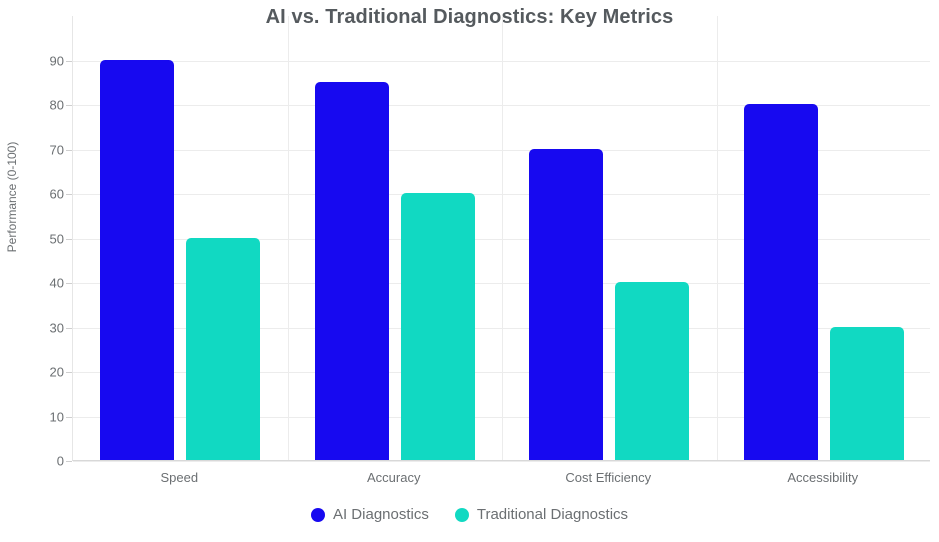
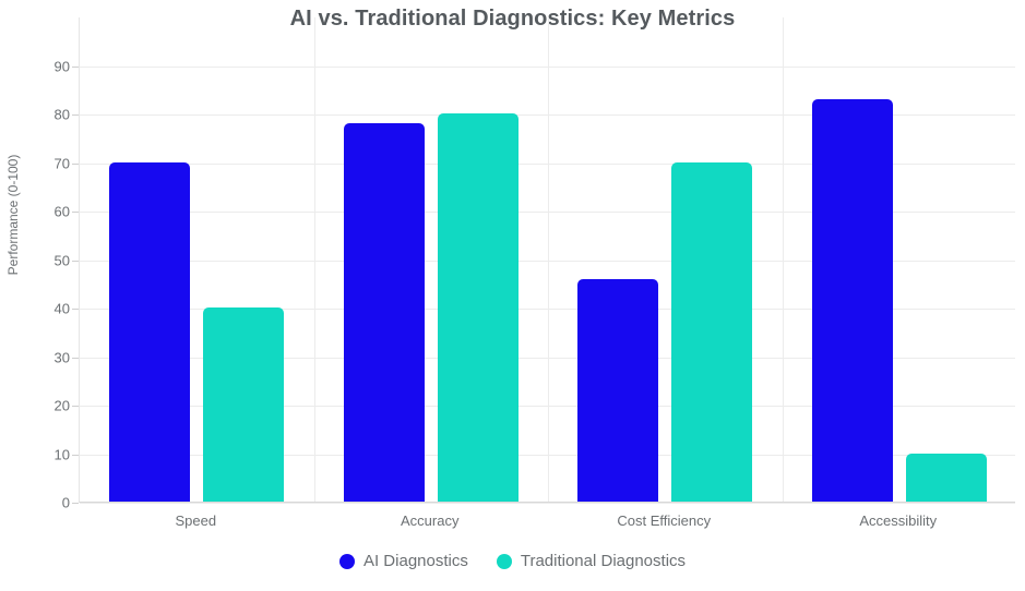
AI Diagnostics/Speed: 90 -> 70
Traditional Diagnostics/Speed: 50 -> 40
AI Diagnostics/Accuracy: 85 -> 78
Traditional Diagnostics/Accuracy: 60 -> 80
AI Diagnostics/Cost Efficiency: 70 -> 46
Traditional Diagnostics/Cost Efficiency: 40 -> 70
AI Diagnostics/Accessibility: 80 -> 83
Traditional Diagnostics/Accessibility: 30 -> 10
